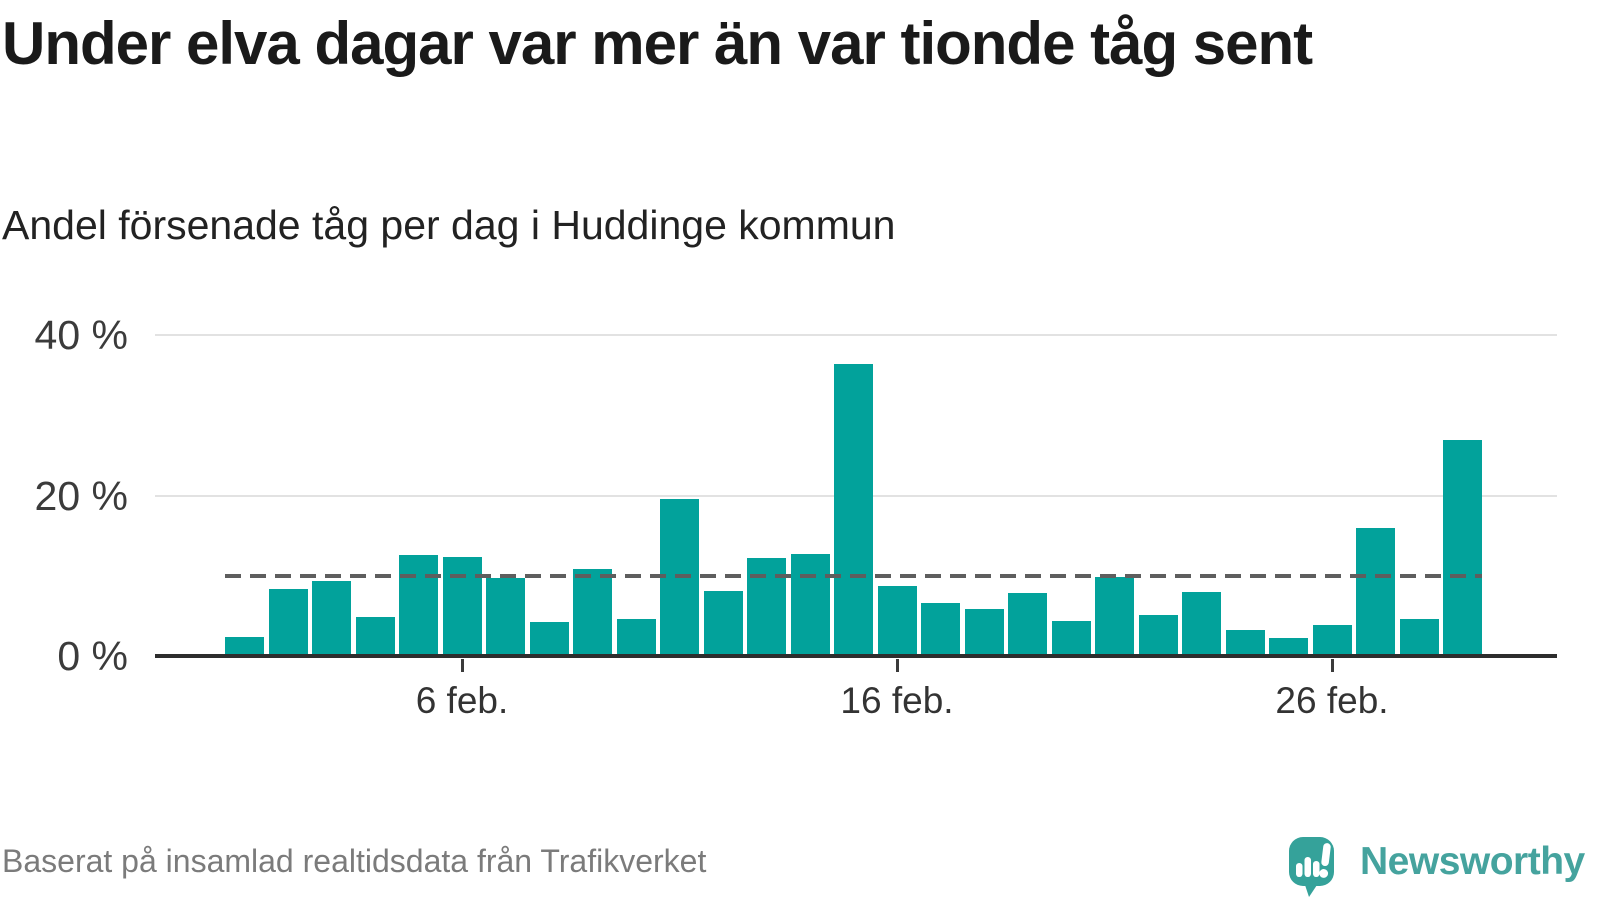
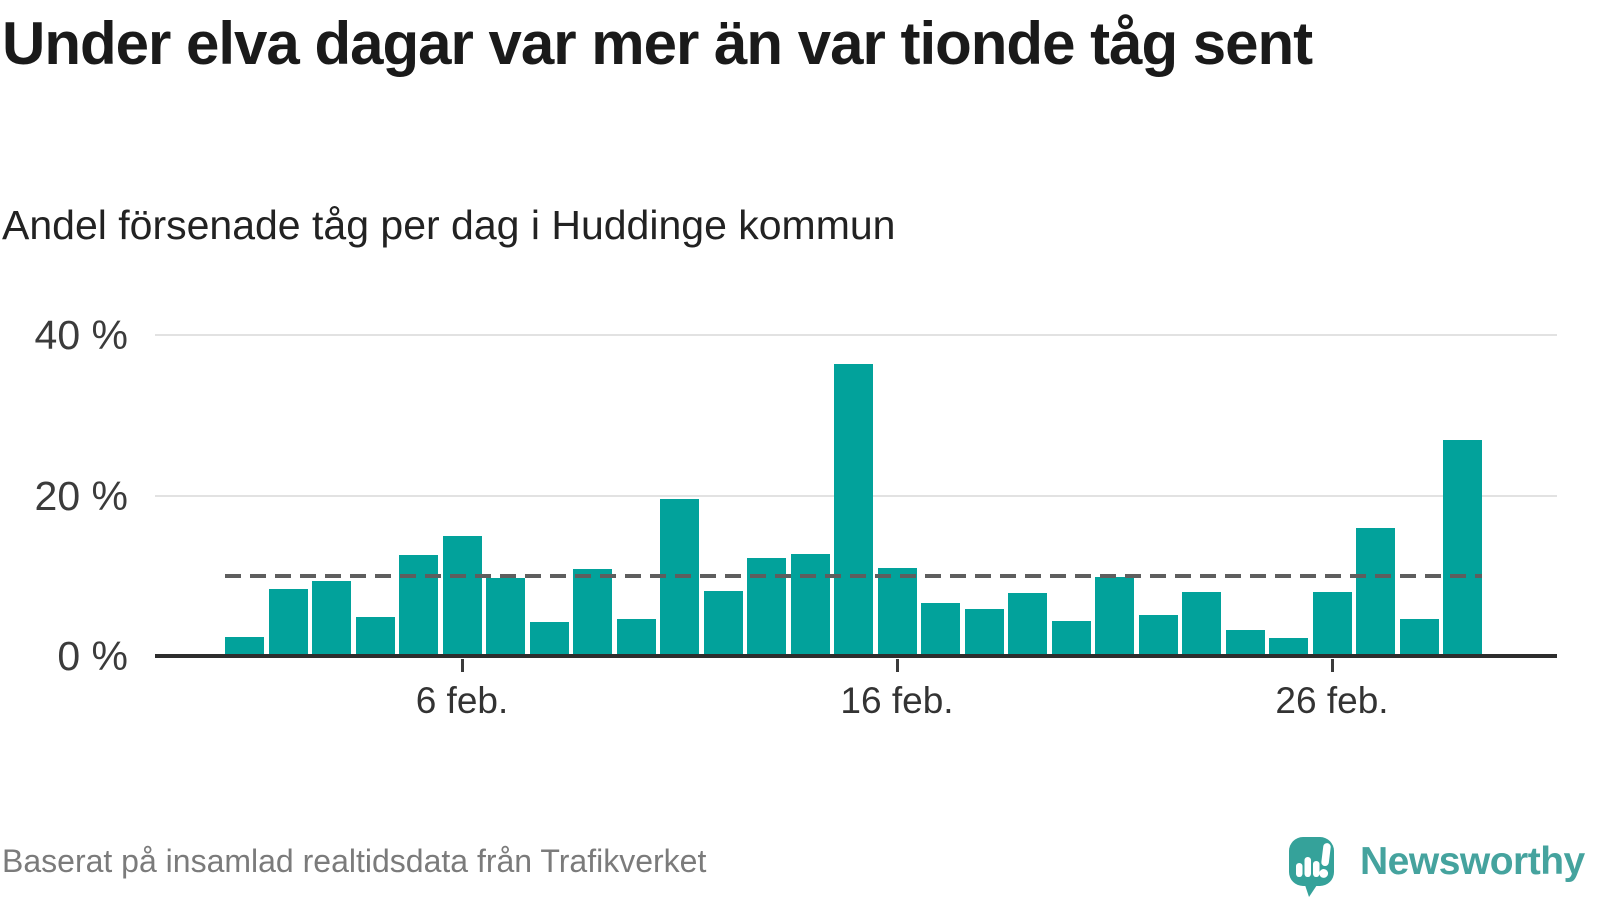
6 feb.: 12% -> 15%
16 feb.: 9% -> 11%
26 feb.: 4% -> 8%
